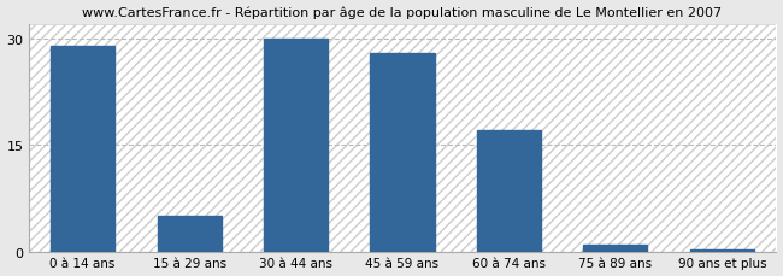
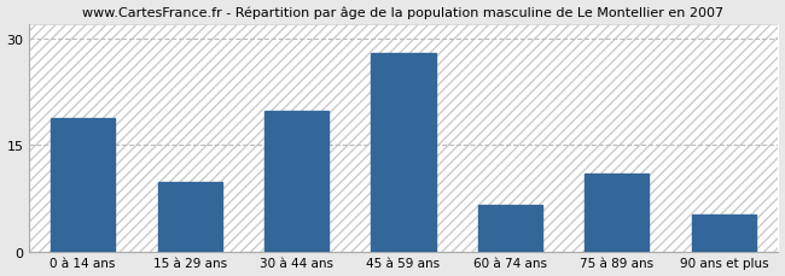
0 à 14 ans: 29.0 -> 18.8
15 à 29 ans: 5.0 -> 9.8
30 à 44 ans: 30.0 -> 19.8
60 à 74 ans: 17.0 -> 6.6
75 à 89 ans: 1.0 -> 11.0
90 ans et plus: 0.3 -> 5.2
